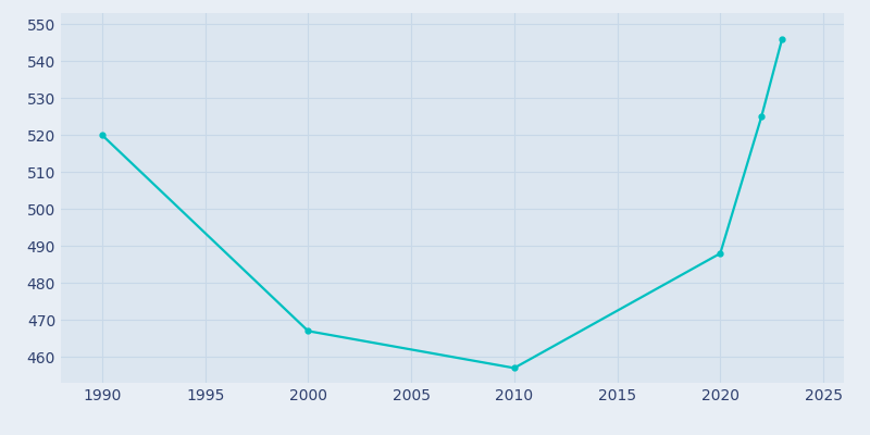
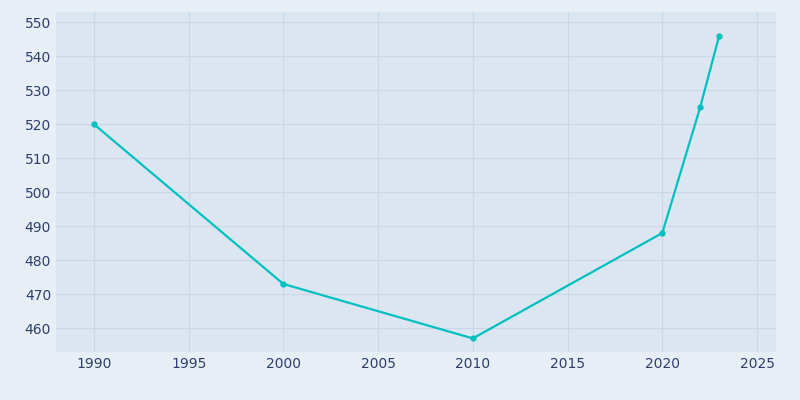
2000: 467 -> 473
